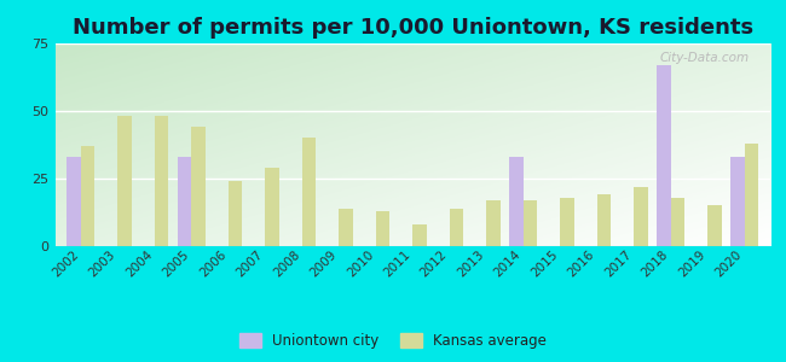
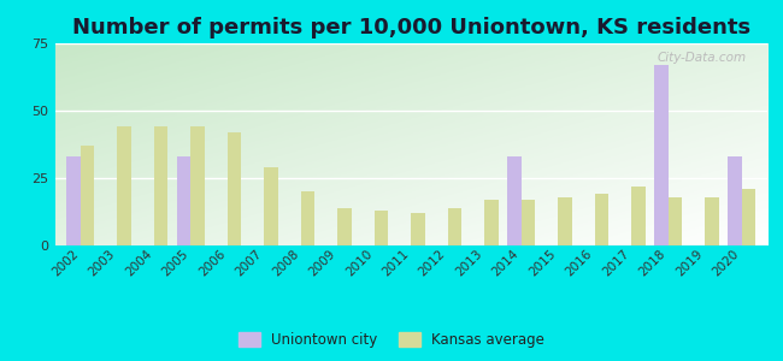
Kansas average/2003: 48 -> 44
Kansas average/2004: 48 -> 44
Kansas average/2006: 24 -> 42
Kansas average/2008: 40 -> 20
Kansas average/2011: 8 -> 12
Kansas average/2019: 15 -> 18
Kansas average/2020: 38 -> 21
